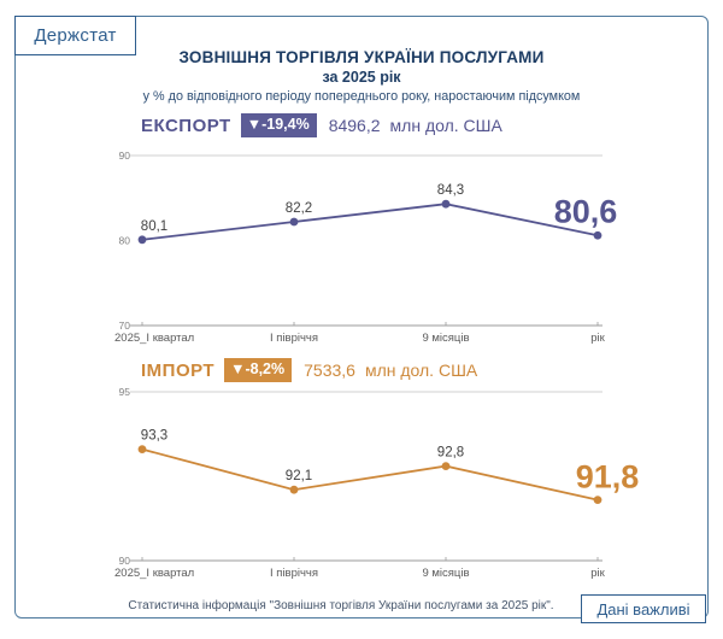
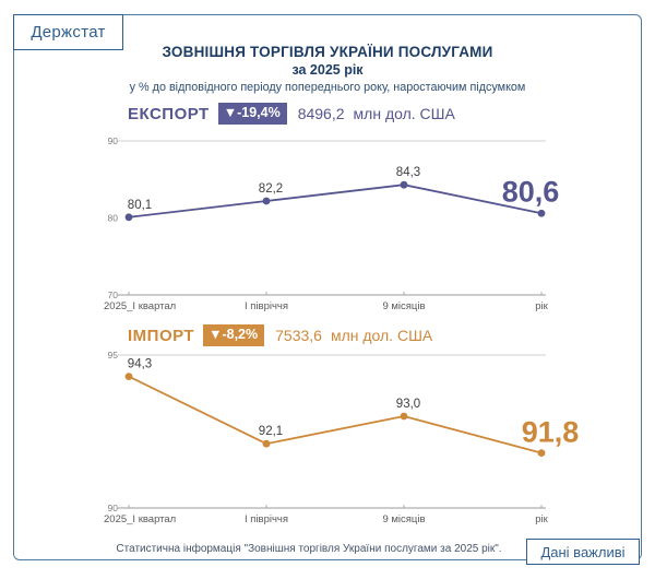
ІМПОРТ/2025_І квартал: 93,3 -> 94,3
ІМПОРТ/9 місяців: 92,8 -> 93,0
